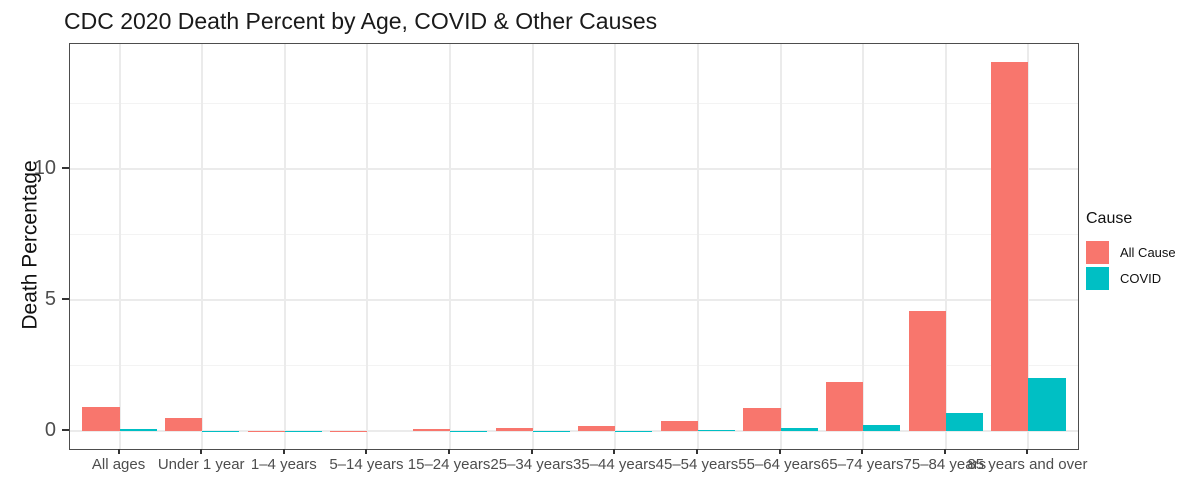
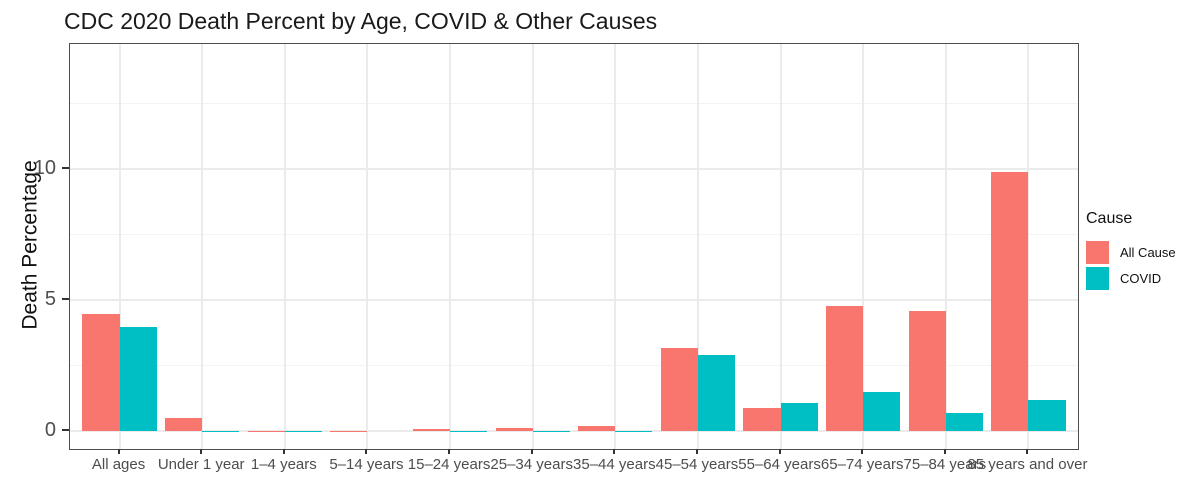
All Cause/All ages: 0.9 -> 4.5
COVID/All ages: 0.1 -> 4.0
All Cause/45–54 years: 0.4 -> 3.2
COVID/45–54 years: 0.1 -> 2.9
COVID/55–64 years: 0.1 -> 1.1
All Cause/65–74 years: 1.9 -> 4.8
COVID/65–74 years: 0.2 -> 1.5
All Cause/85 years and over: 14.1 -> 9.9
COVID/85 years and over: 2.0 -> 1.2
